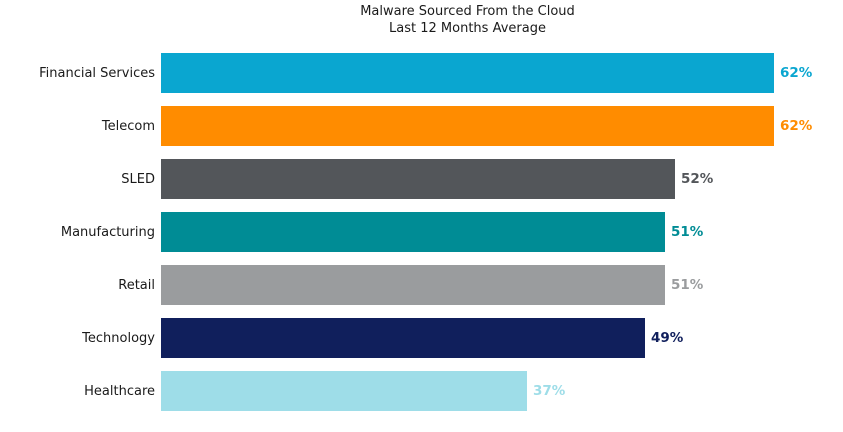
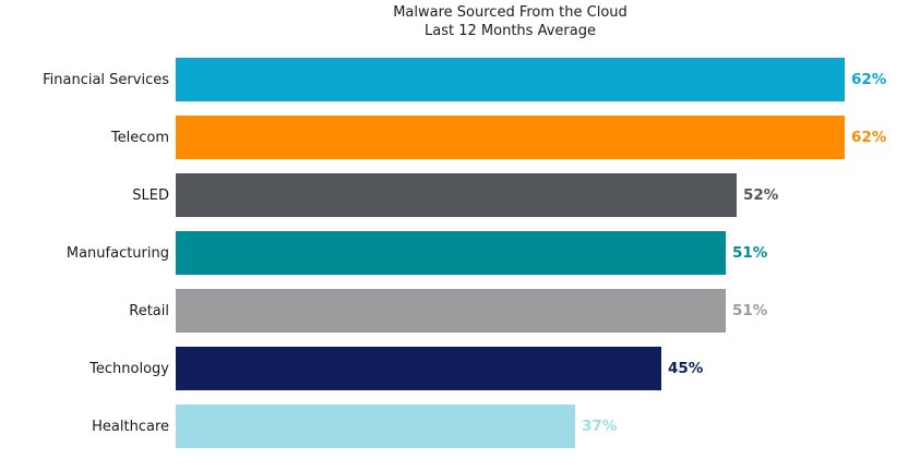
Technology: 49% -> 45%
